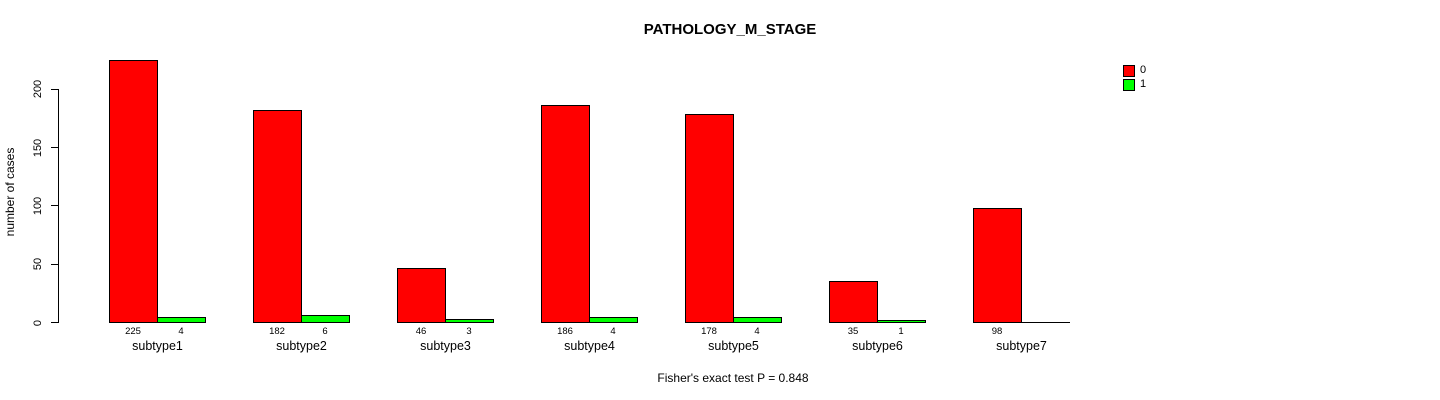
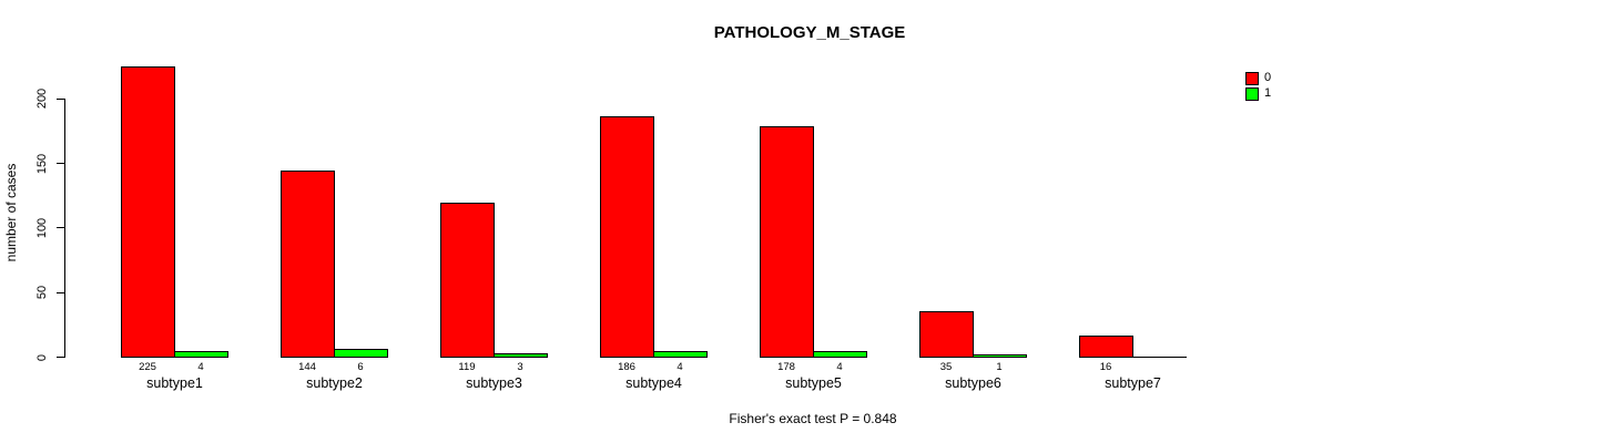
0/subtype2: 182 -> 144
0/subtype3: 46 -> 119
0/subtype7: 98 -> 16
